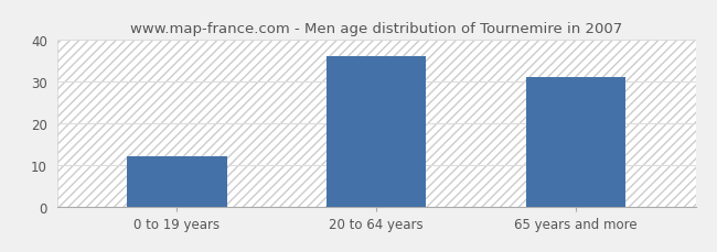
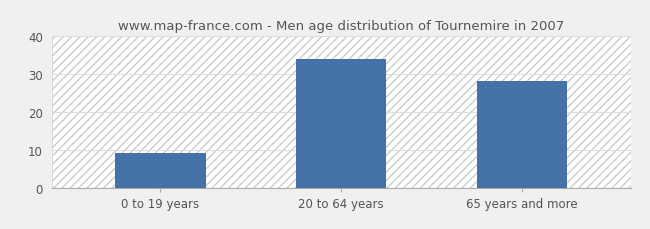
0 to 19 years: 12 -> 9
20 to 64 years: 36 -> 34
65 years and more: 31 -> 28
